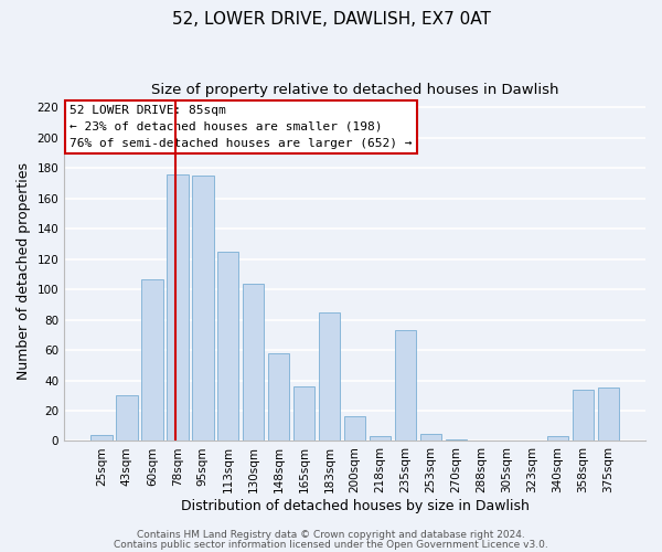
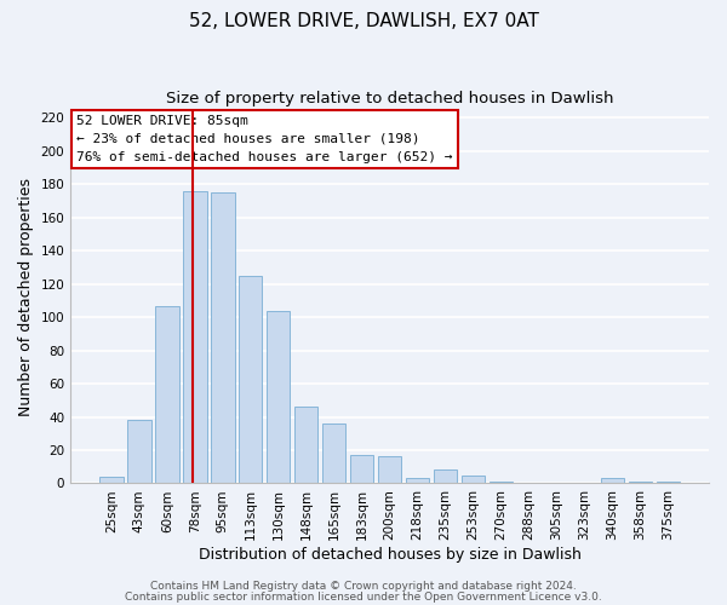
43sqm: 30 -> 38
148sqm: 58 -> 46
183sqm: 85 -> 17
235sqm: 73 -> 8
358sqm: 34 -> 1
375sqm: 35 -> 1
